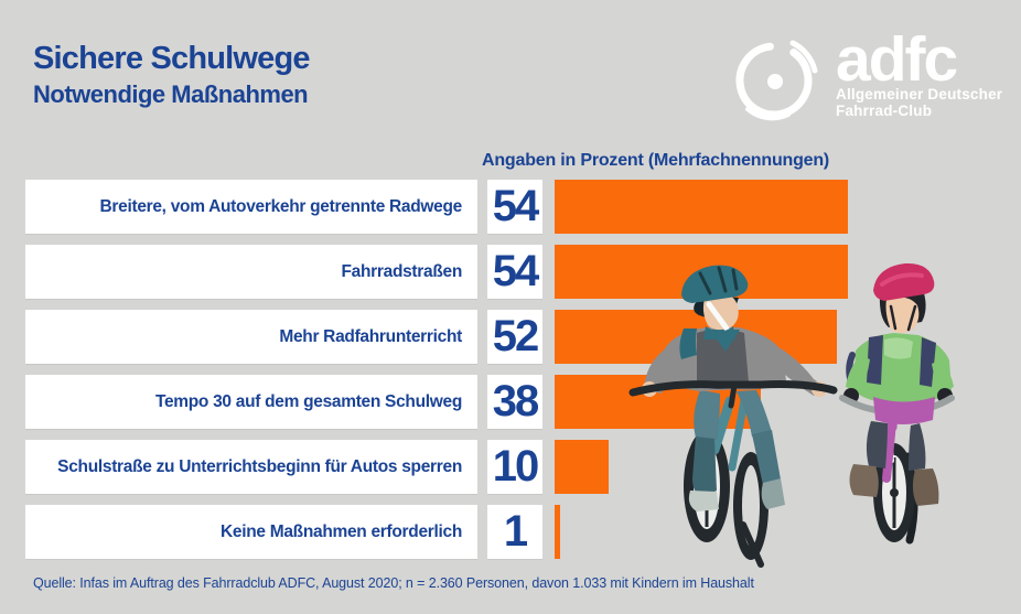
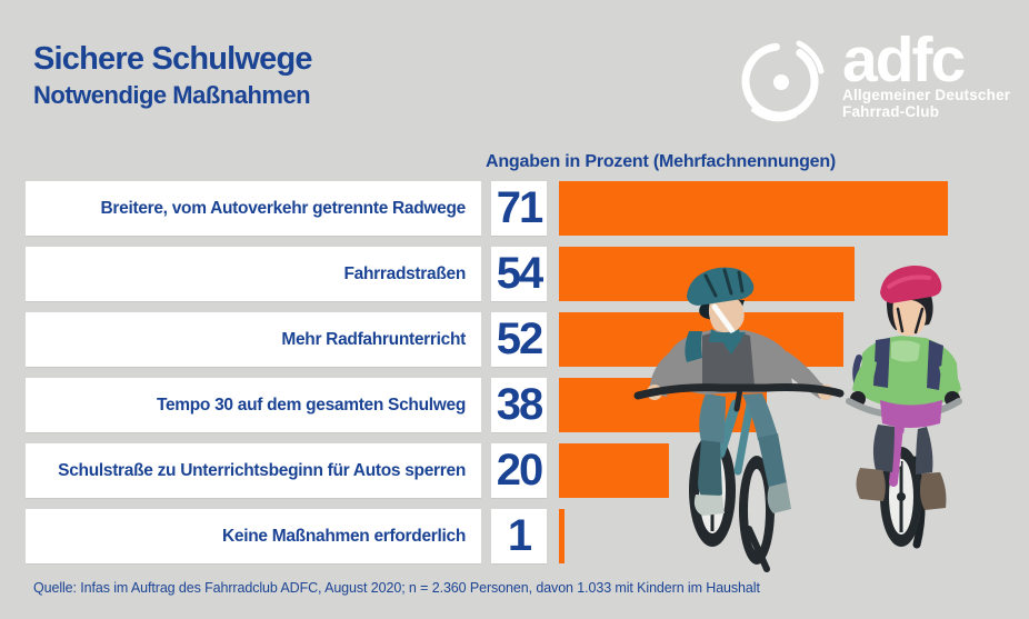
Breitere, vom Autoverkehr getrennte Radwege: 54 -> 71
Schulstraße zu Unterrichtsbeginn für Autos sperren: 10 -> 20
